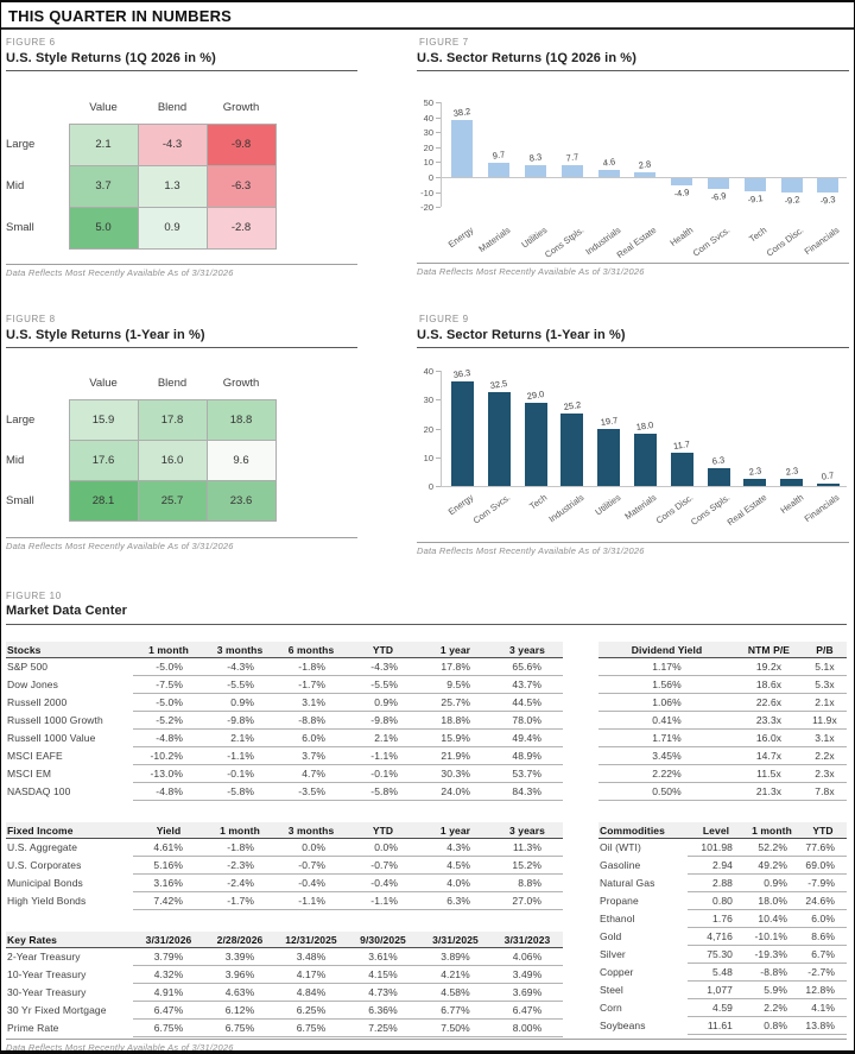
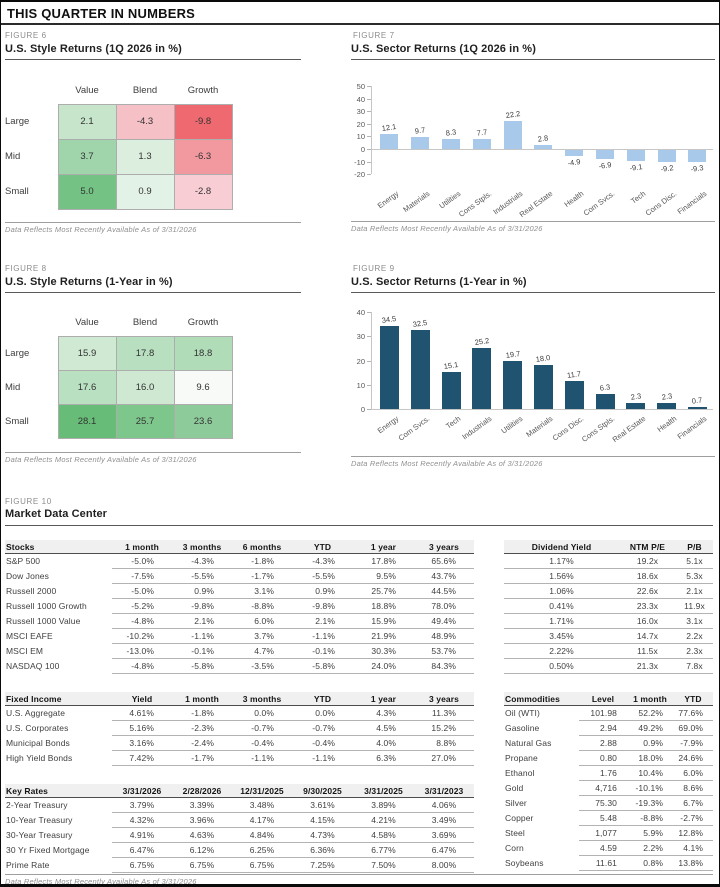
U.S. Sector Returns (1Q 2026 in %)/Energy: 38.2 -> 12.1
U.S. Sector Returns (1Q 2026 in %)/Industrials: 4.6 -> 22.2
U.S. Sector Returns (1-Year in %)/Energy: 36.3 -> 34.5
U.S. Sector Returns (1-Year in %)/Tech: 29.0 -> 15.1
